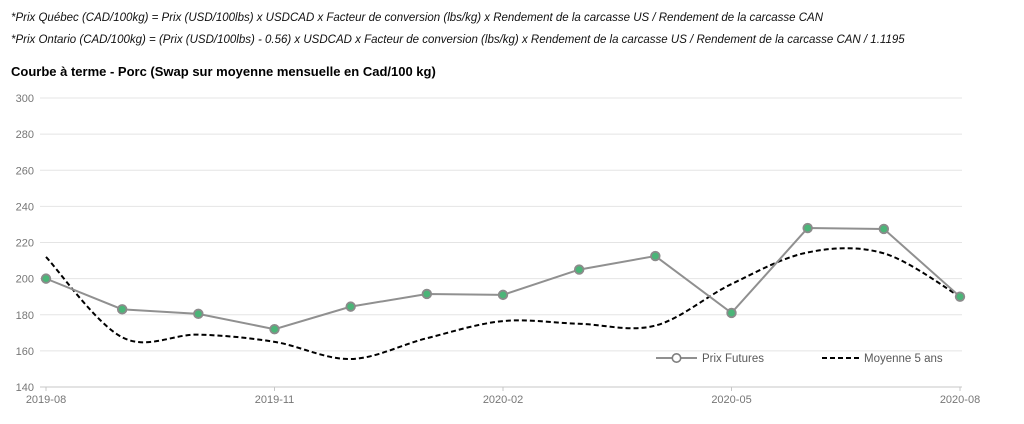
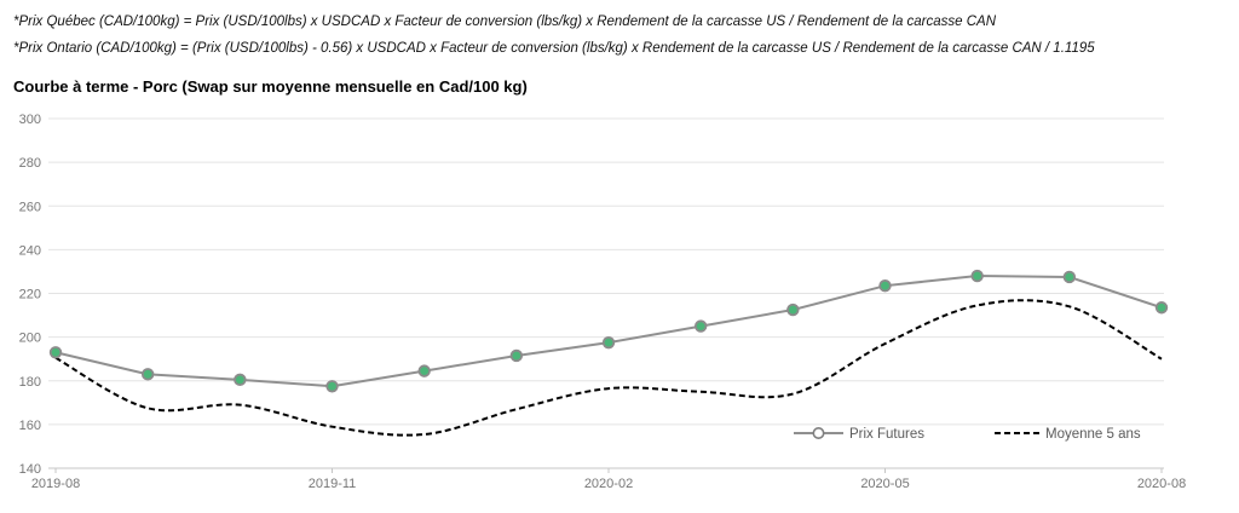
Prix Futures/2019-08: 200 -> 193
Moyenne 5 ans/2019-08: 212 -> 190
Prix Futures/2019-11: 172 -> 178
Moyenne 5 ans/2019-11: 165 -> 159
Prix Futures/2020-02: 191 -> 198
Prix Futures/2020-05: 181 -> 224
Prix Futures/2020-08: 190 -> 214
